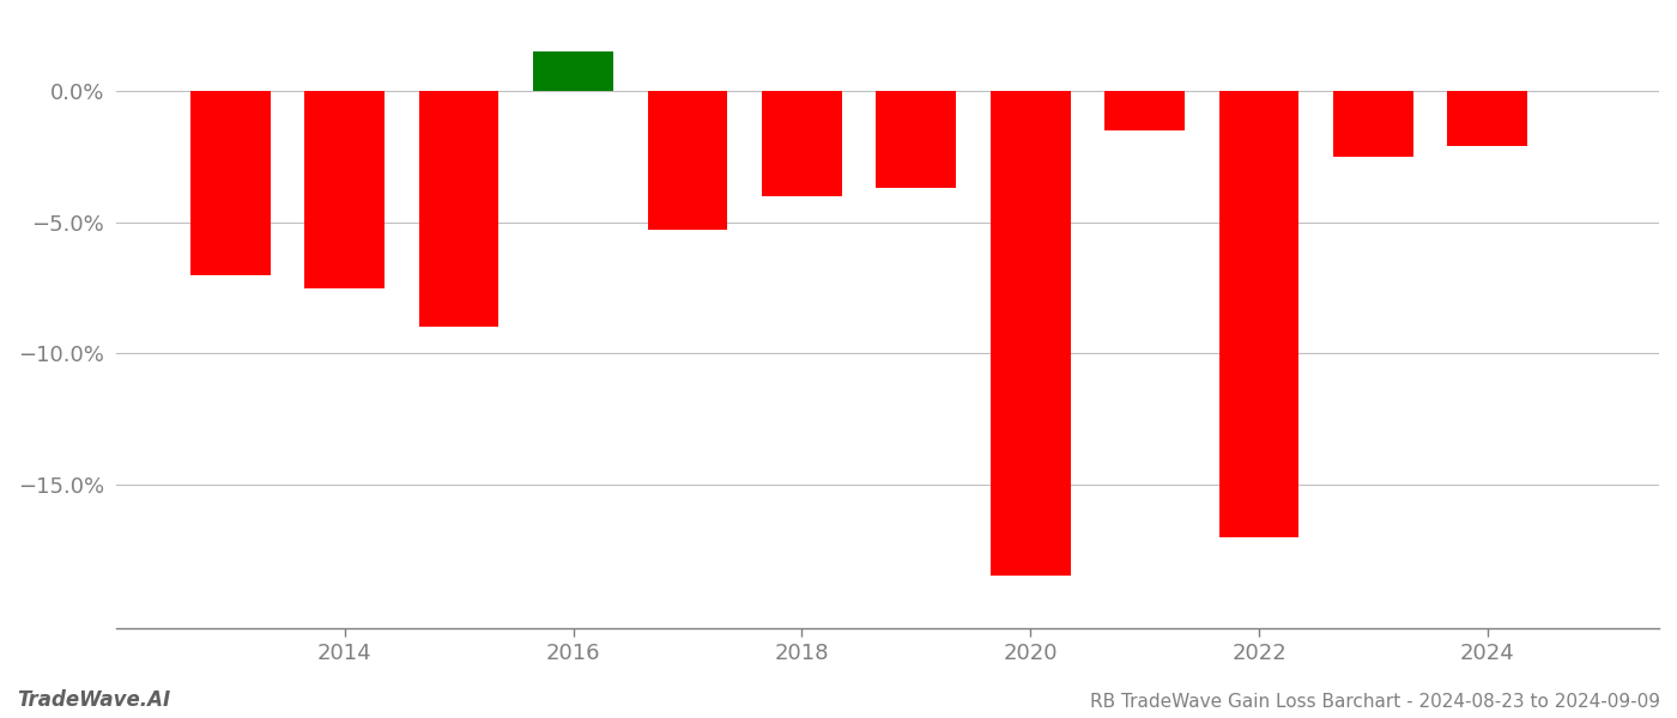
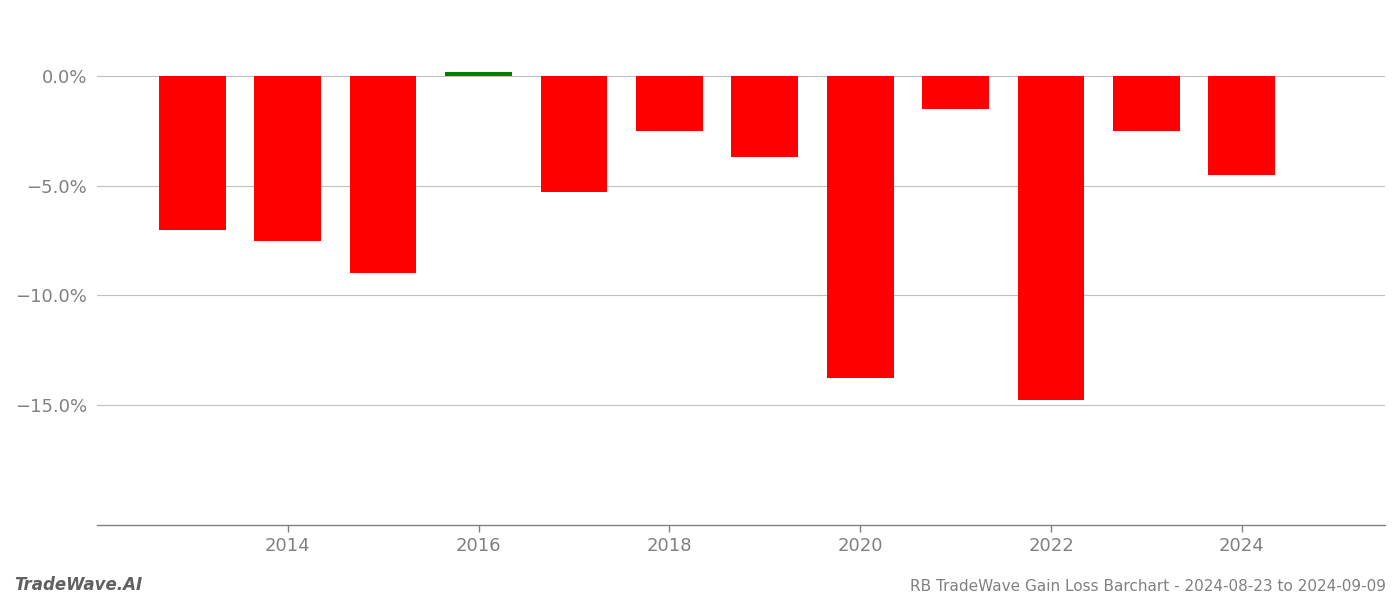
2016: 1.5% -> 0.2%
2018: -4.0% -> -2.5%
2020: -18.5% -> -13.8%
2022: -17.0% -> -14.8%
2024: -2.1% -> -4.5%
